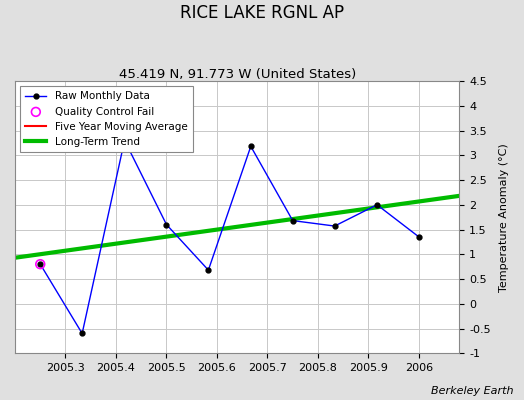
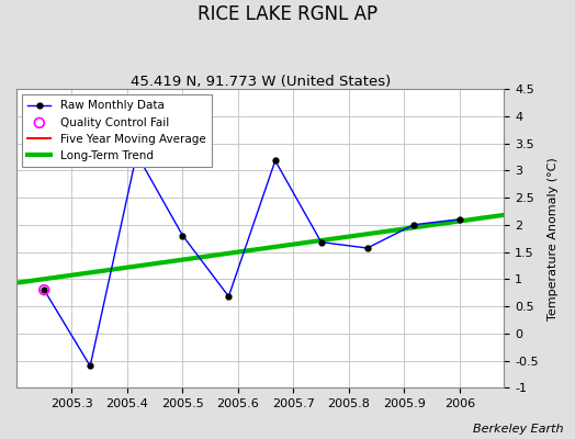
Raw Monthly Data/2005.5: 1.60 -> 1.80
Raw Monthly Data/2006: 1.35 -> 2.10
